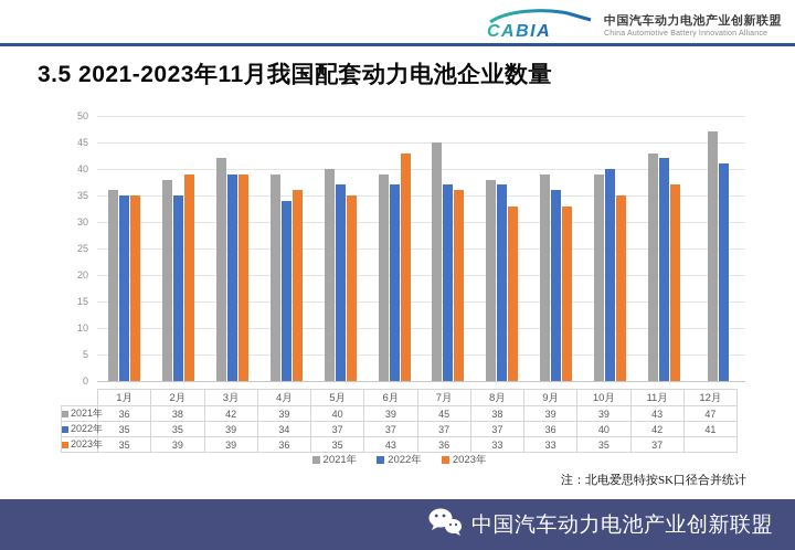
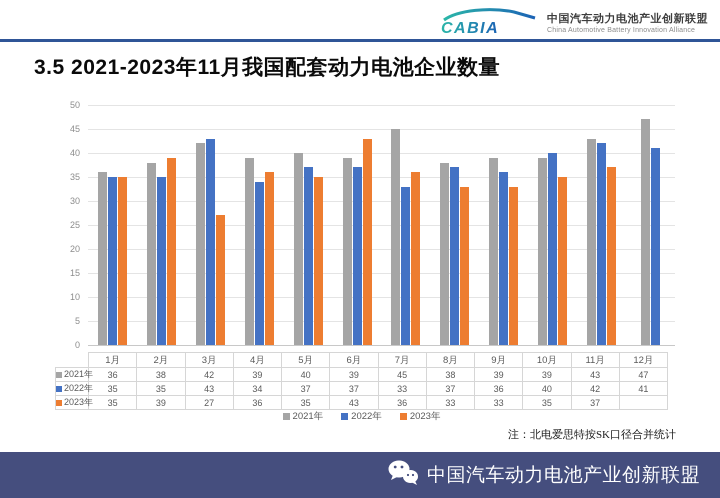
2022年/3月: 39 -> 43
2023年/3月: 39 -> 27
2022年/7月: 37 -> 33
